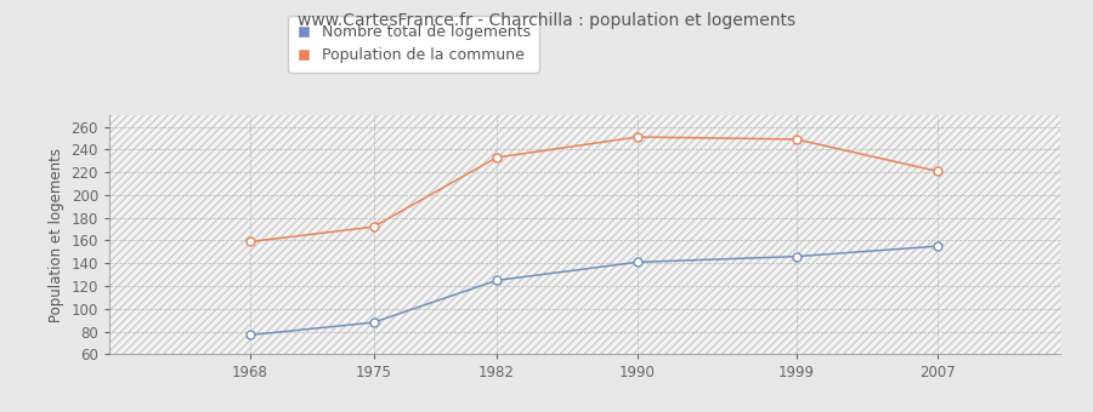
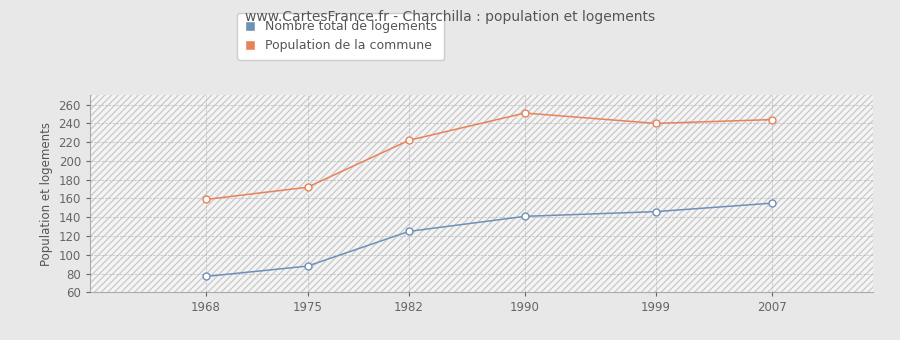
Population de la commune/1982: 233 -> 222
Population de la commune/1999: 249 -> 240
Population de la commune/2007: 221 -> 244
